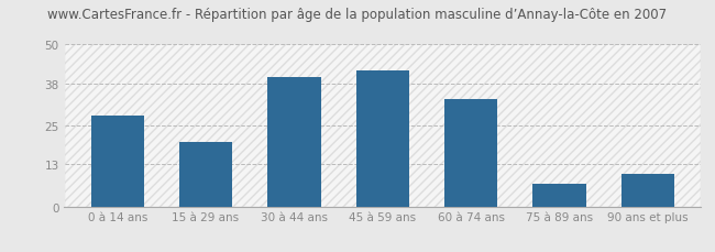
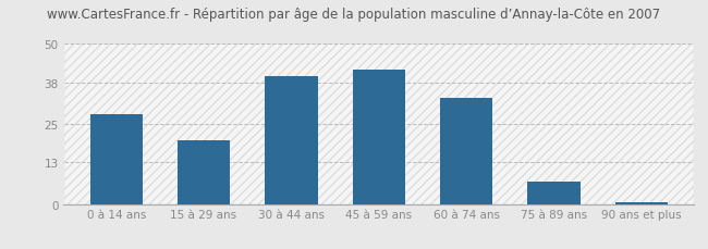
90 ans et plus: 10.0 -> 0.5
